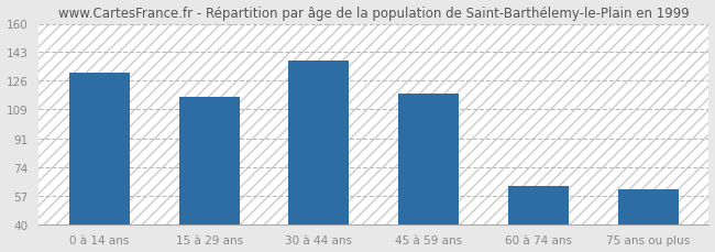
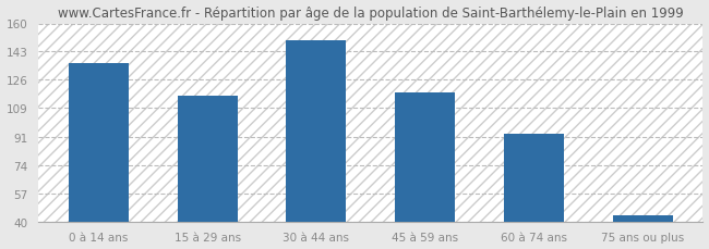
0 à 14 ans: 131 -> 136
30 à 44 ans: 138 -> 150
60 à 74 ans: 63 -> 93
75 ans ou plus: 61 -> 44
